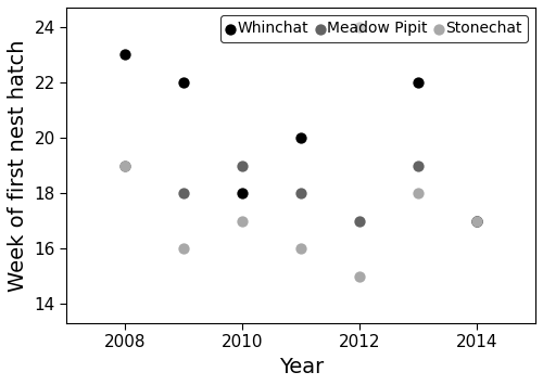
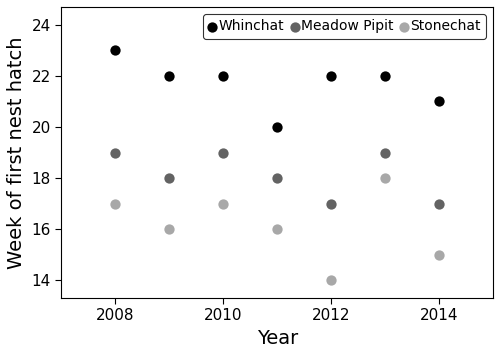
Stonechat/2008: 19 -> 17
Whinchat/2010: 18 -> 22
Whinchat/2012: 24 -> 22
Stonechat/2012: 15 -> 14
Whinchat/2014: 17 -> 21
Stonechat/2014: 17 -> 15
